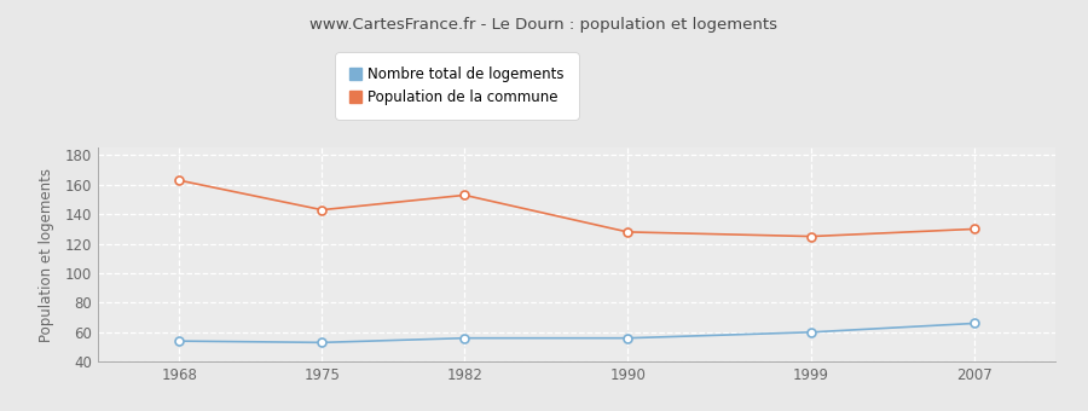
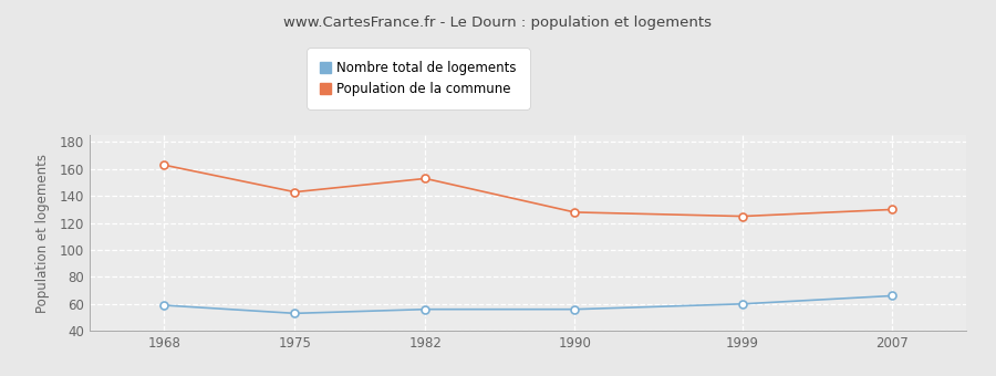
Nombre total de logements/1968: 54 -> 59
